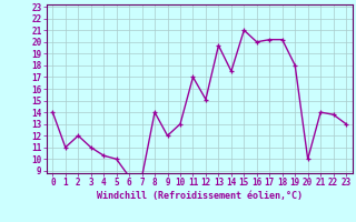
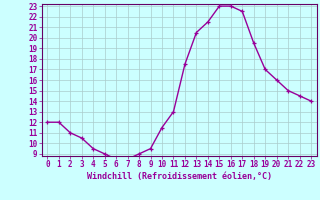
0: 14.0 -> 12.0
1: 11.0 -> 12.0
2: 12.0 -> 11.0
3: 11.0 -> 10.5
4: 10.3 -> 9.5
5: 10.0 -> 9.0
8: 14.0 -> 9.0
9: 12.0 -> 9.5
10: 13.0 -> 11.5
11: 17.0 -> 13.0
12: 15.1 -> 17.5
13: 19.7 -> 20.5
14: 17.5 -> 21.5
15: 21.0 -> 23.0
16: 20.0 -> 23.0
17: 20.2 -> 22.5
18: 20.2 -> 19.5
19: 18.0 -> 17.0
20: 10.0 -> 16.0
21: 14.0 -> 15.0
22: 13.8 -> 14.5
23: 13.0 -> 14.0
